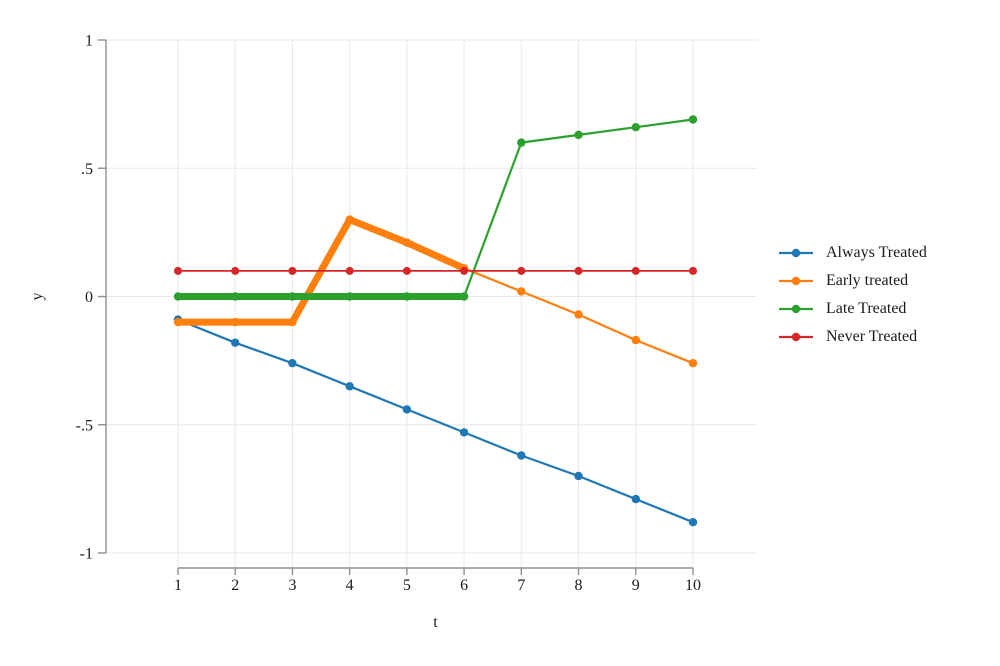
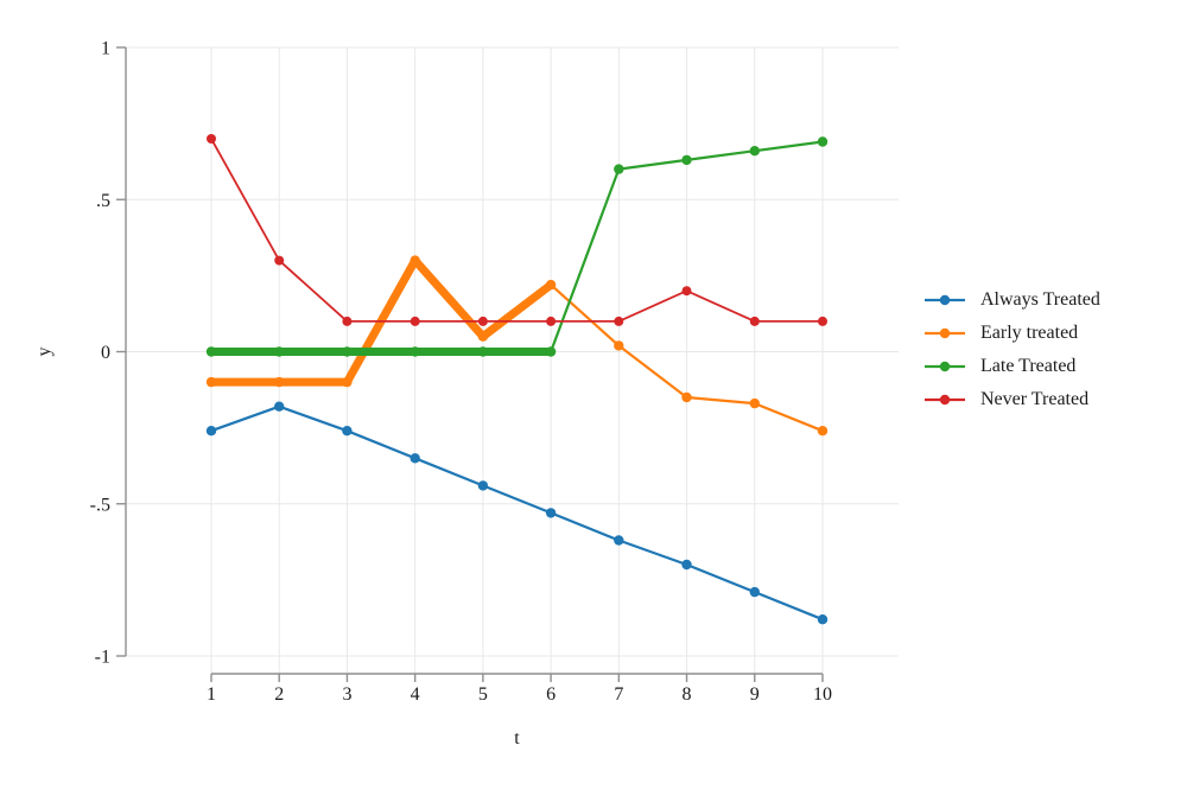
Always Treated/1: -0.09 -> -0.26
Never Treated/1: 0.1 -> 0.7
Never Treated/2: 0.1 -> 0.3
Early treated/5: 0.21 -> 0.05
Early treated/6: 0.11 -> 0.22
Early treated/8: -0.07 -> -0.15
Never Treated/8: 0.1 -> 0.2
